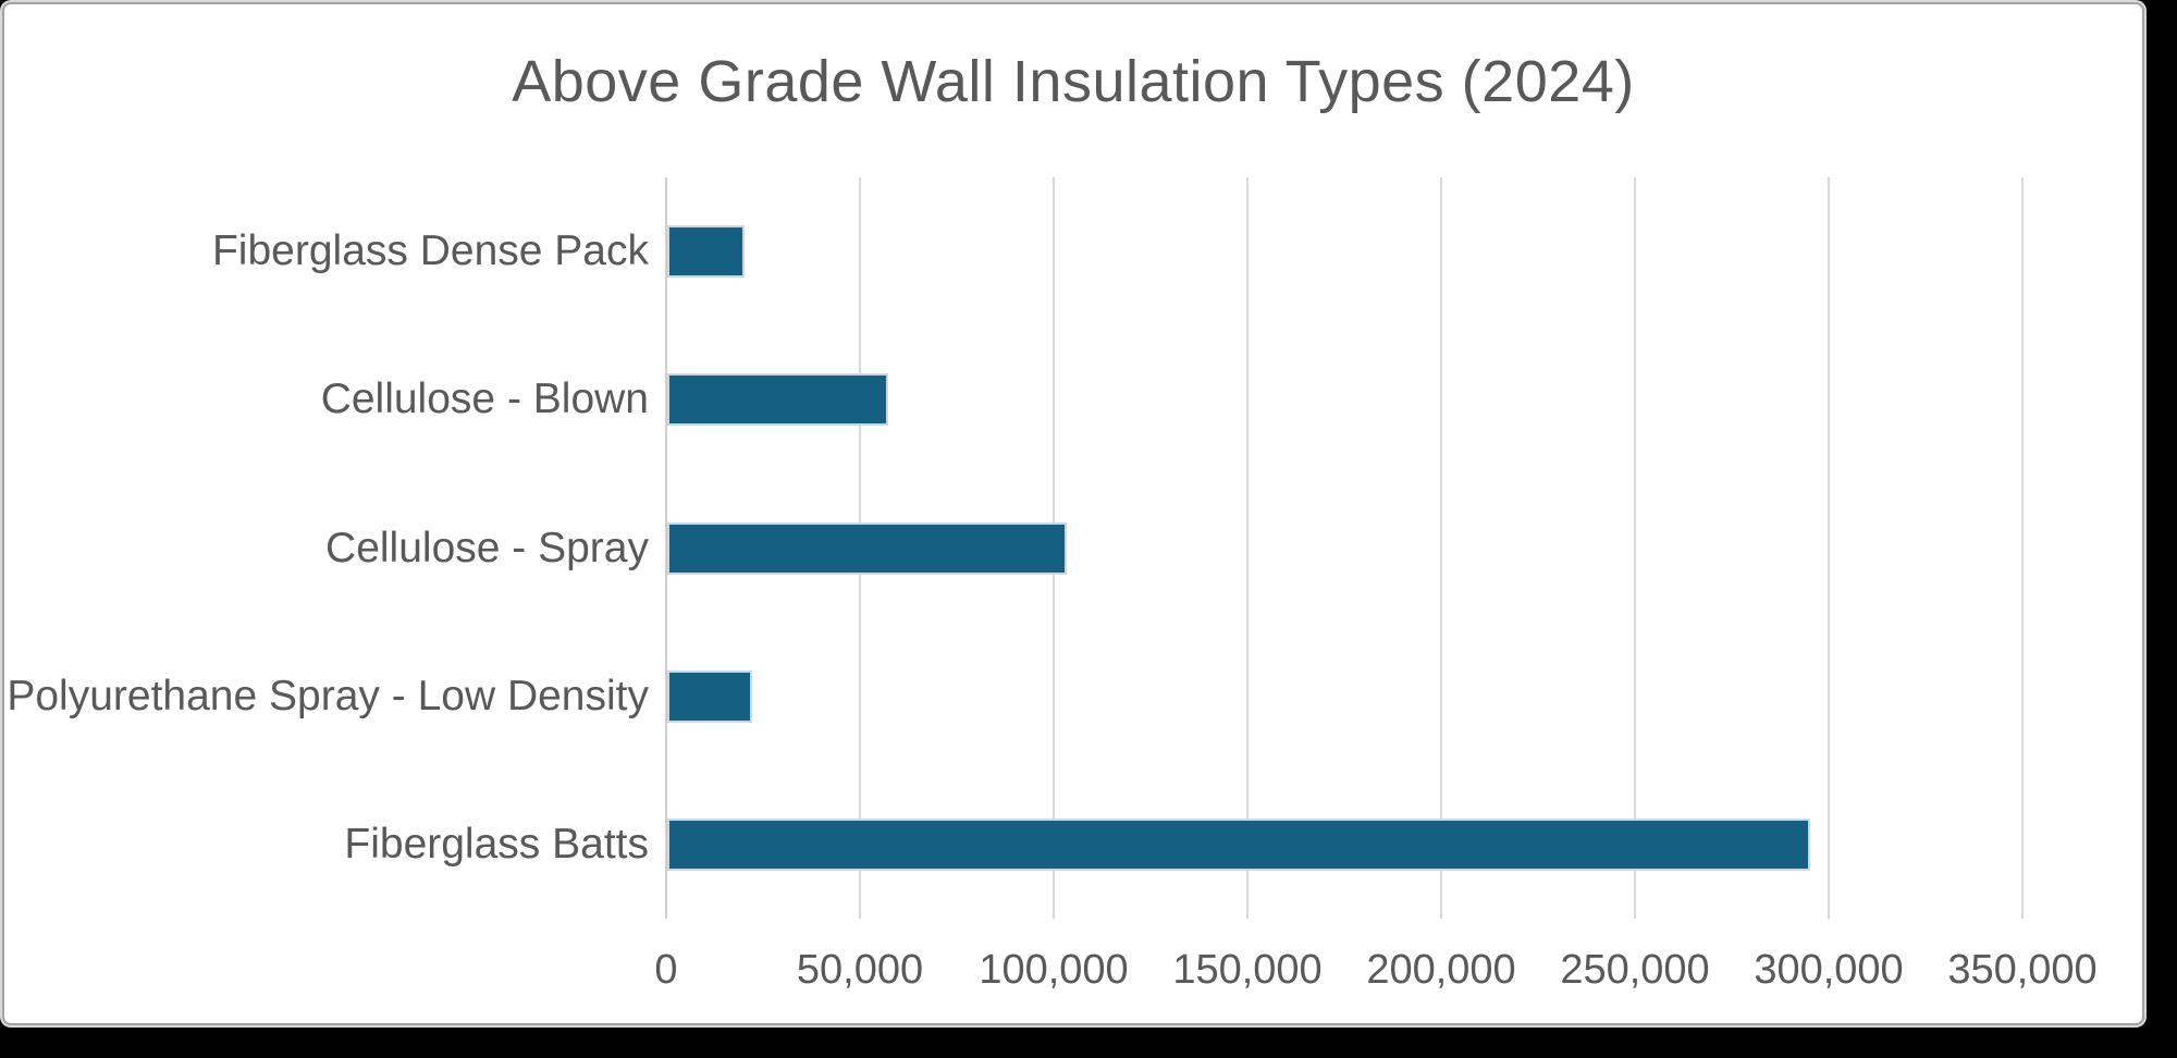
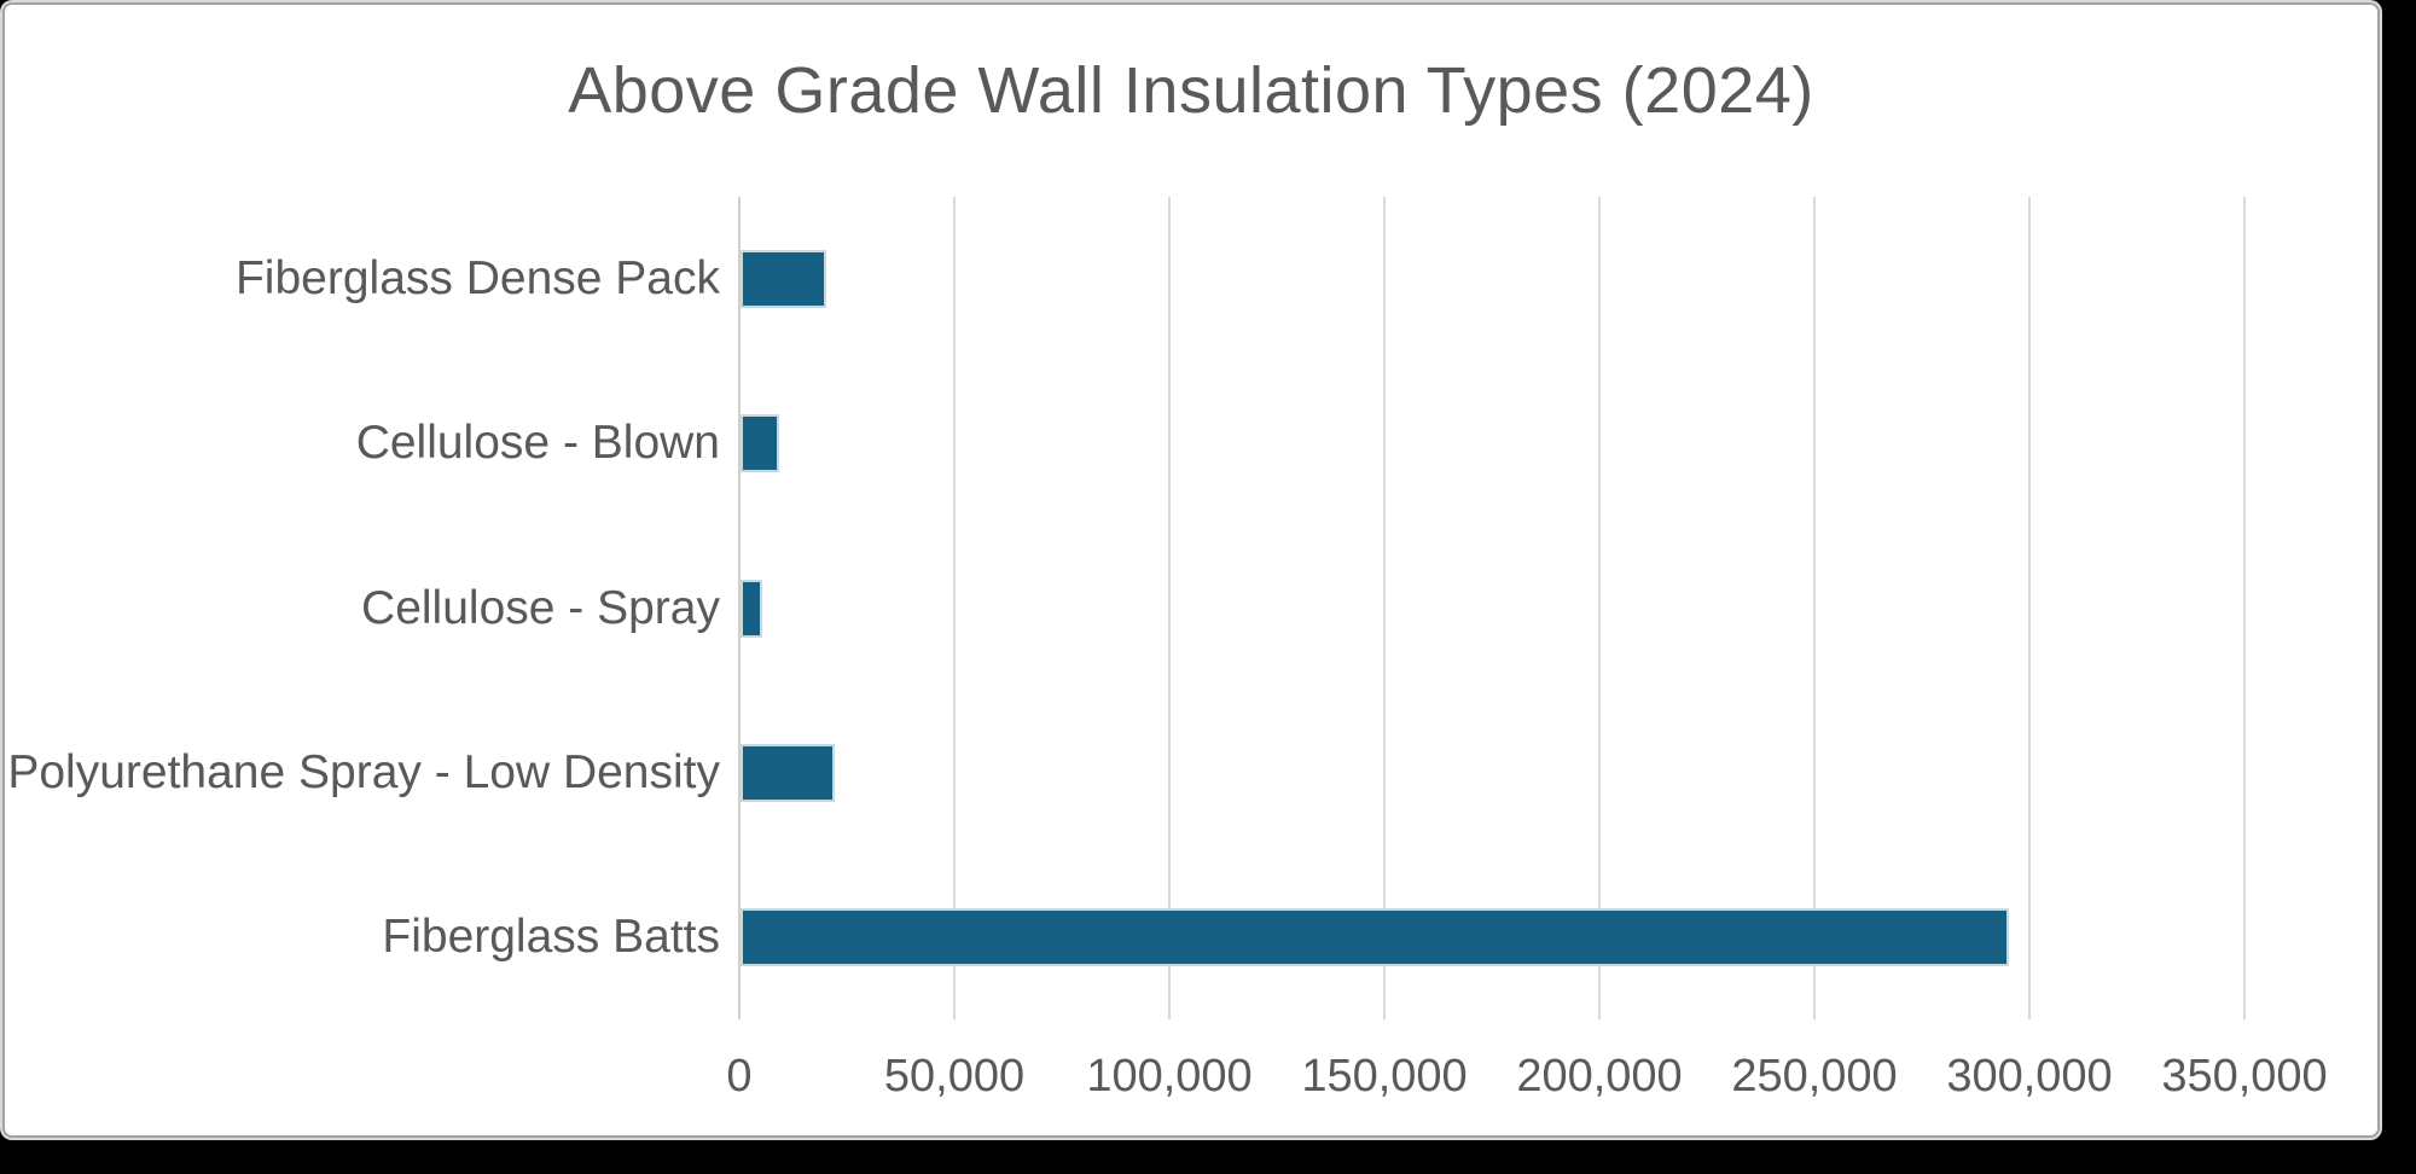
Cellulose - Blown: 57000 -> 9000
Cellulose - Spray: 103000 -> 5000
